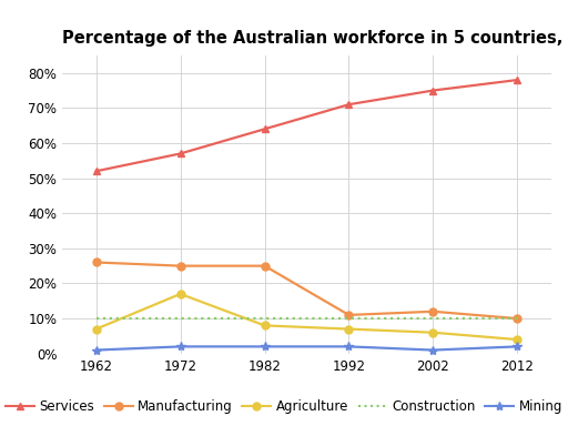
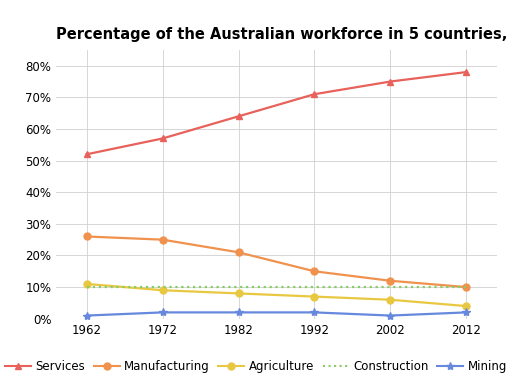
Agriculture/1962: 7% -> 11%
Agriculture/1972: 17% -> 9%
Manufacturing/1982: 25% -> 21%
Manufacturing/1992: 11% -> 15%
